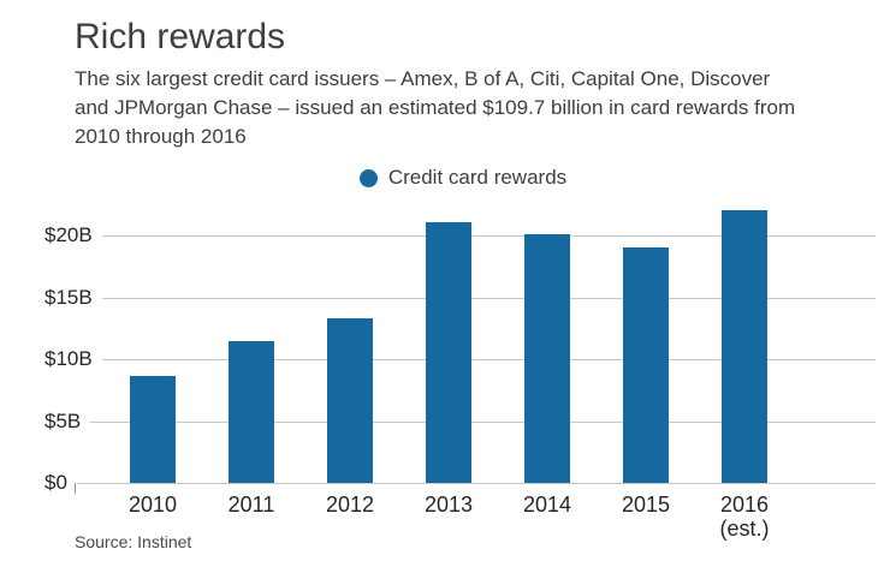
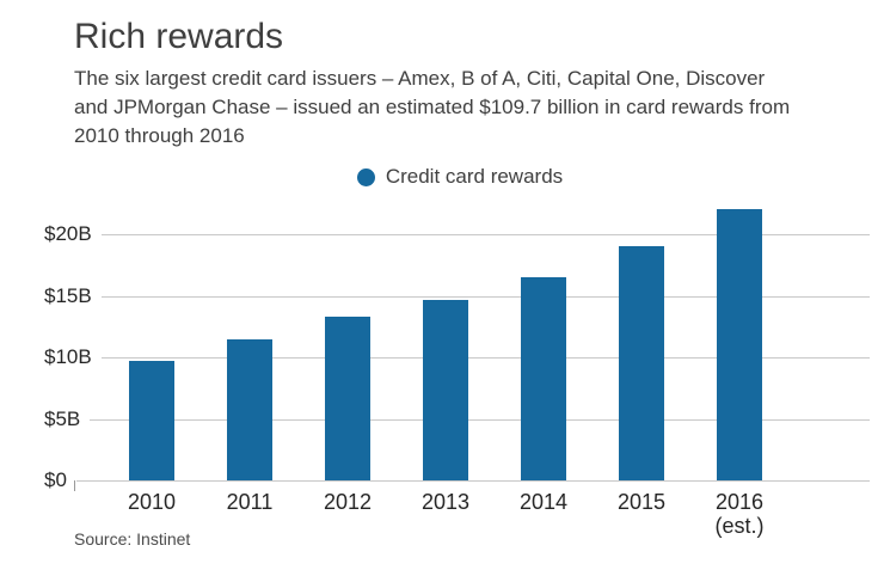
2010: $8.6B -> $9.7B
2013: $21.1B -> $14.7B
2014: $20.1B -> $16.5B
